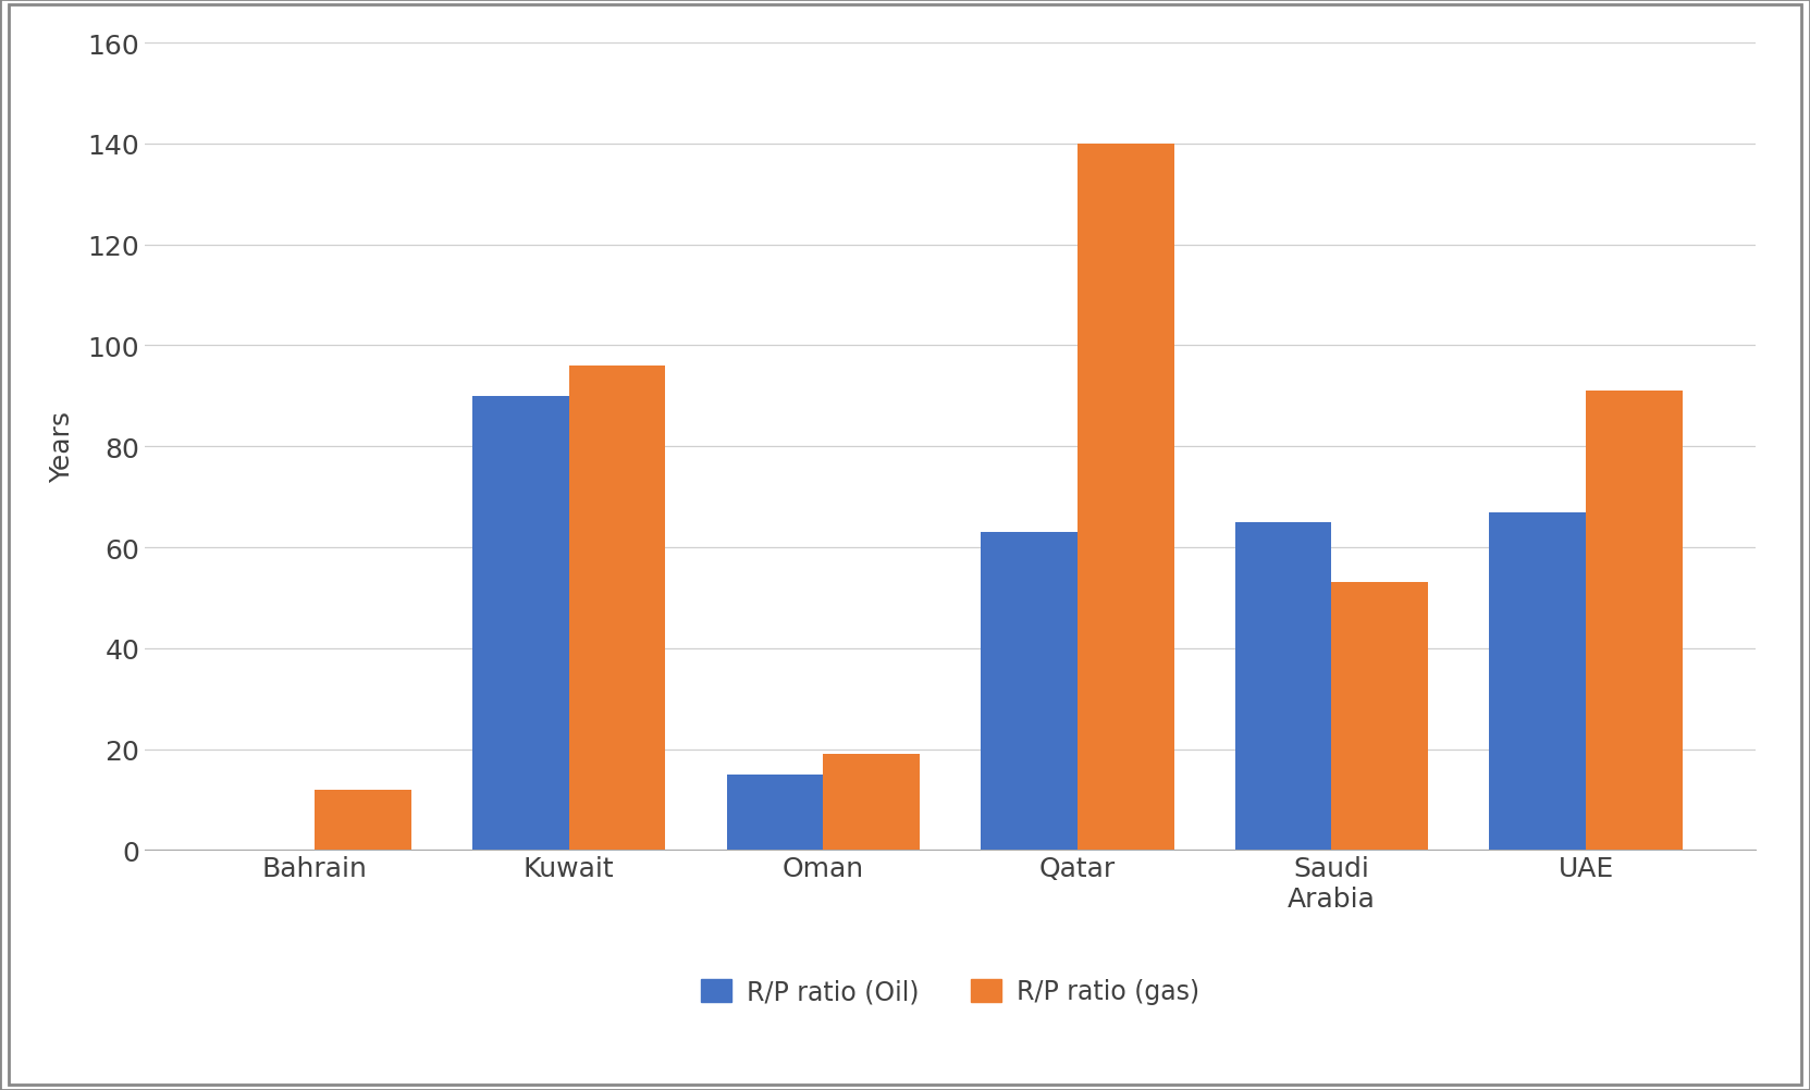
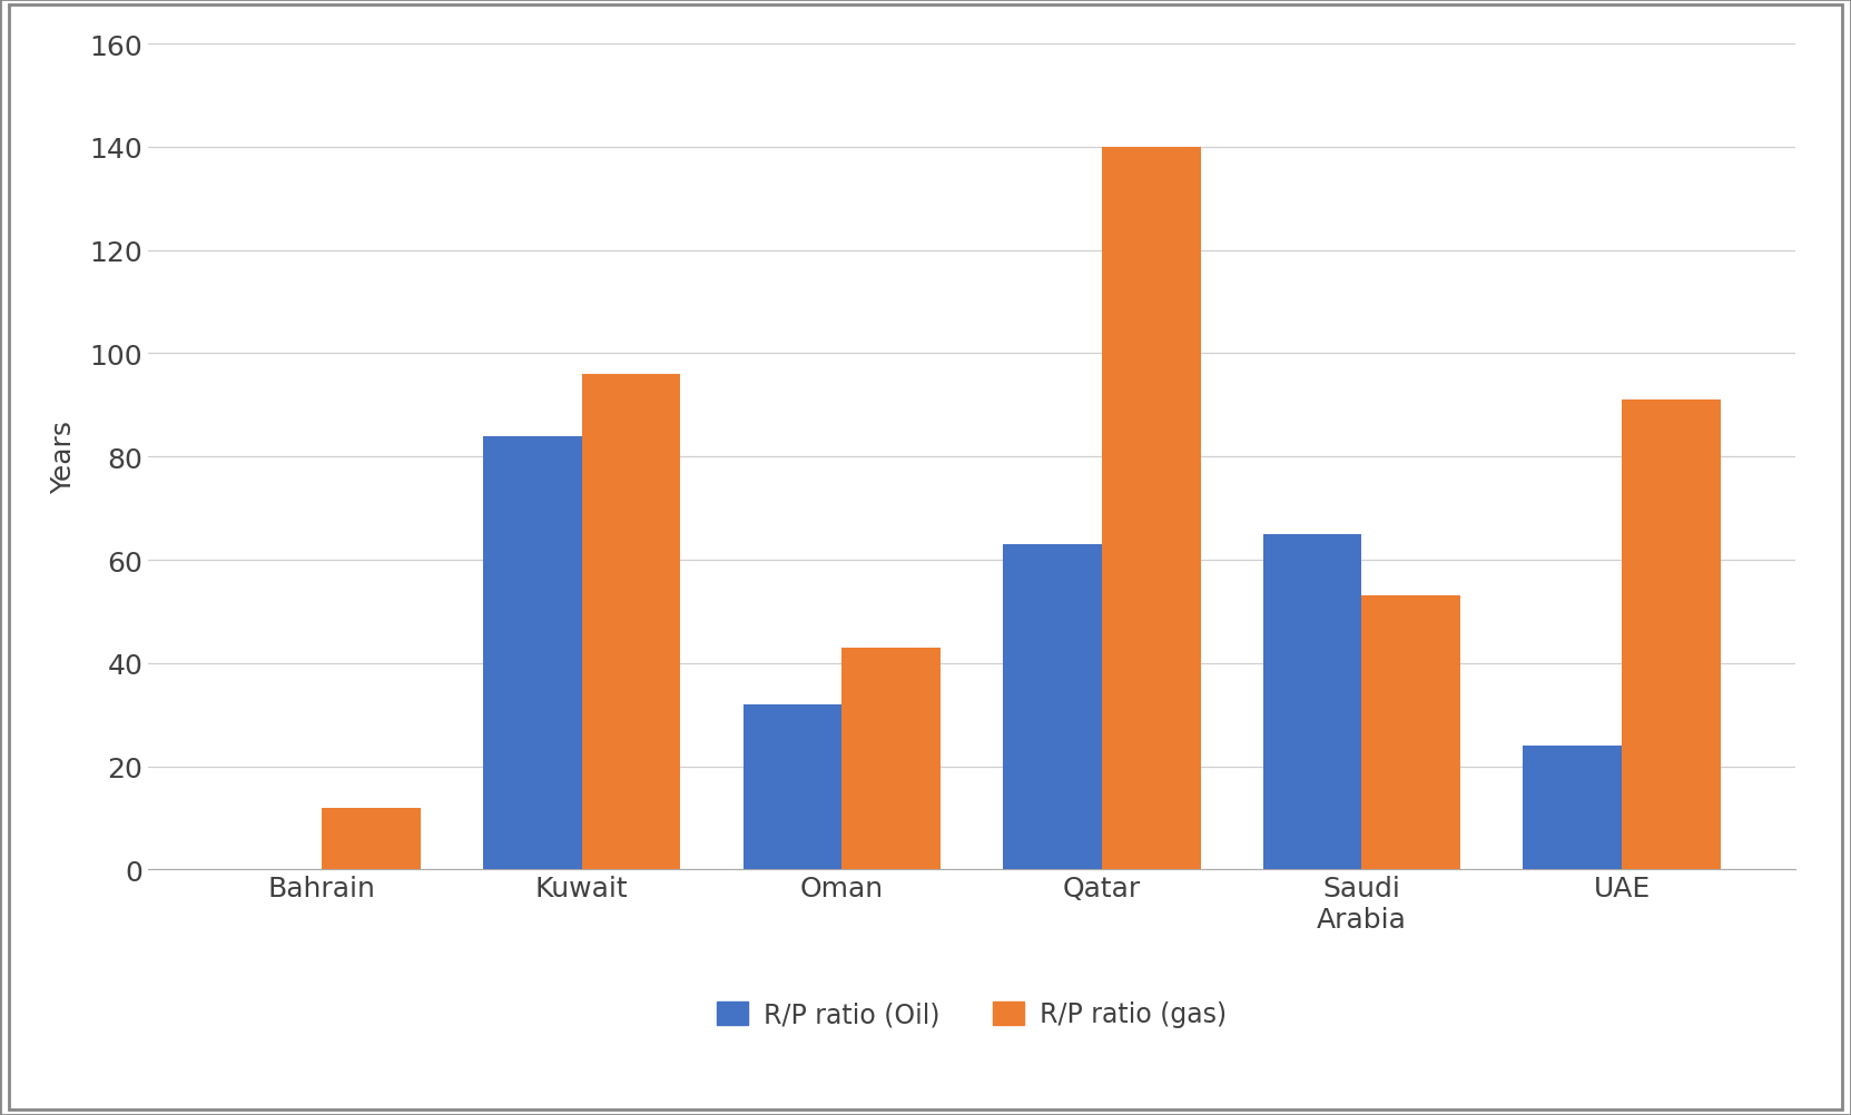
R/P ratio (Oil)/Kuwait: 90 -> 84
R/P ratio (Oil)/Oman: 15 -> 32
R/P ratio (gas)/Oman: 19 -> 43
R/P ratio (Oil)/UAE: 67 -> 24
